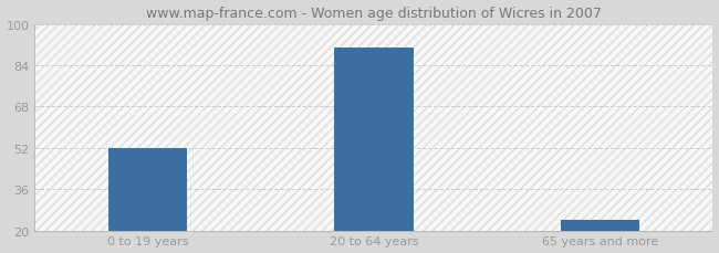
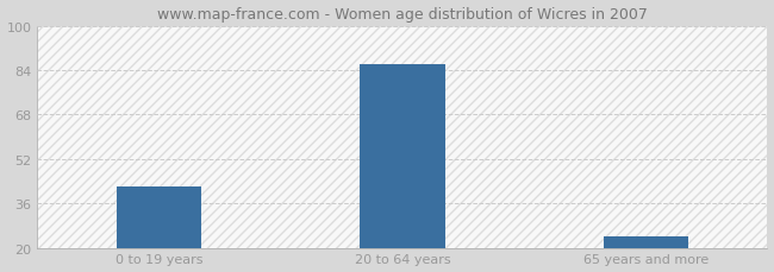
0 to 19 years: 52 -> 42
20 to 64 years: 91 -> 86
